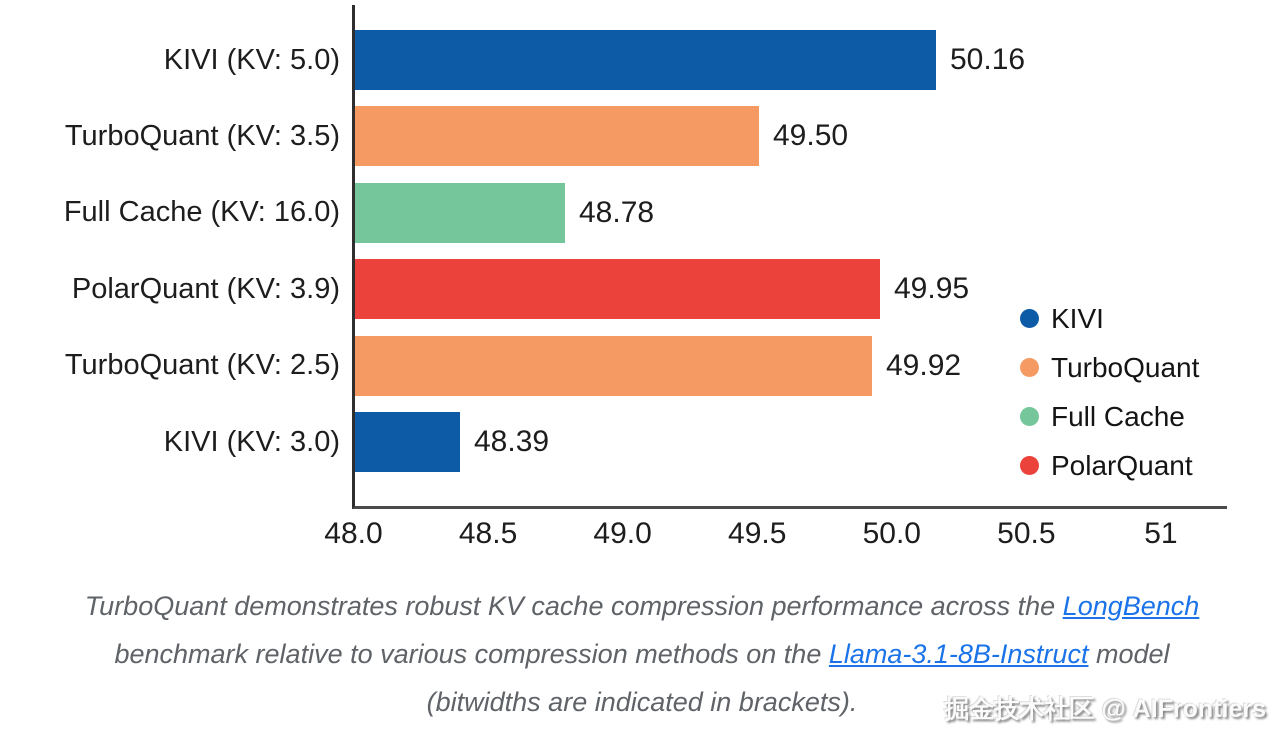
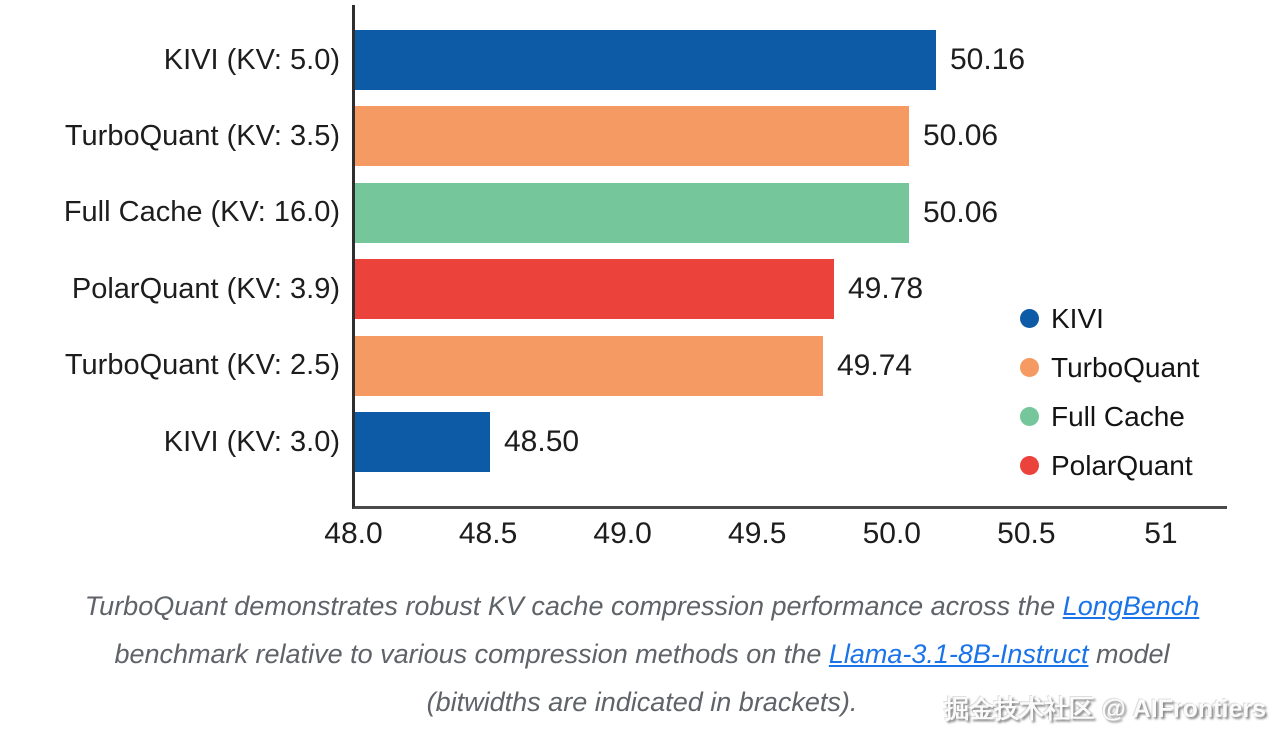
TurboQuant (KV: 3.5): 49.50 -> 50.06
Full Cache (KV: 16.0): 48.78 -> 50.06
PolarQuant (KV: 3.9): 49.95 -> 49.78
TurboQuant (KV: 2.5): 49.92 -> 49.74
KIVI (KV: 3.0): 48.39 -> 48.50
